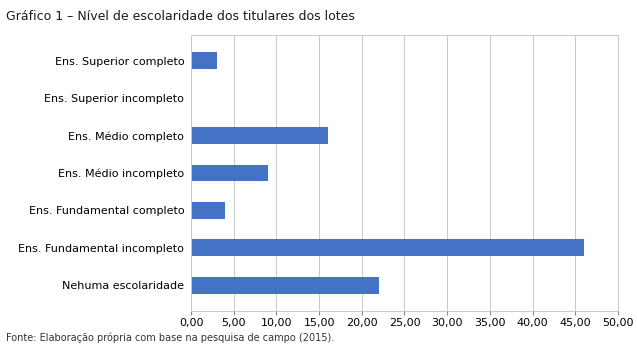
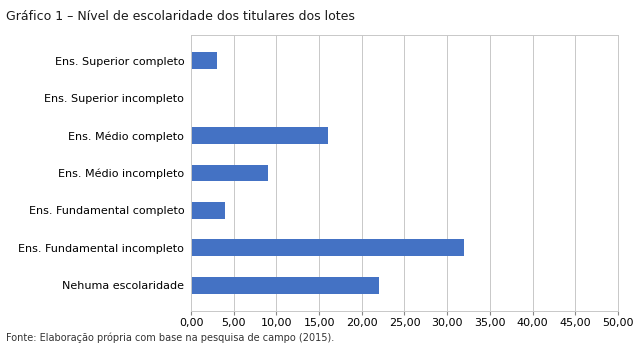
Ens. Fundamental incompleto: 46 -> 32
